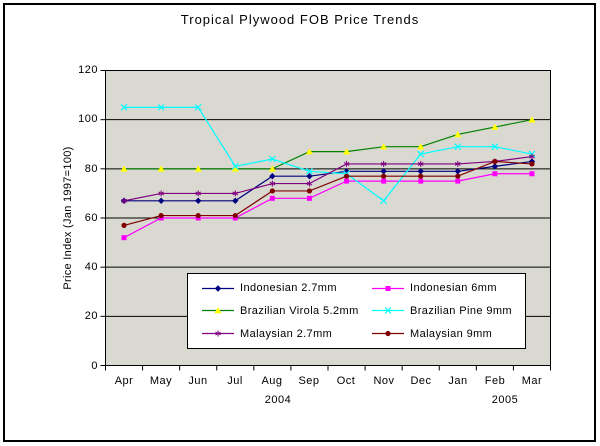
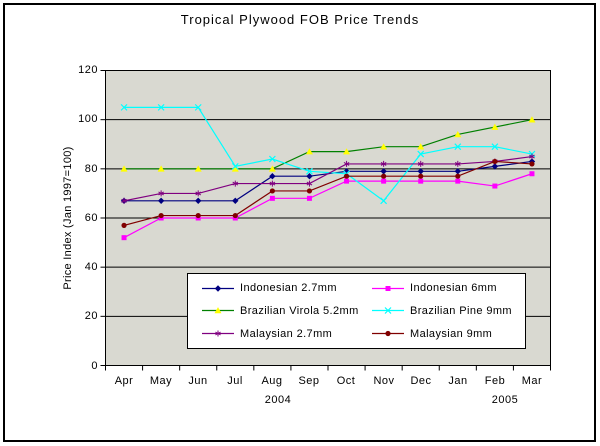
Malaysian 2.7mm/Jul: 70 -> 74
Indonesian 6mm/Feb: 78 -> 73
